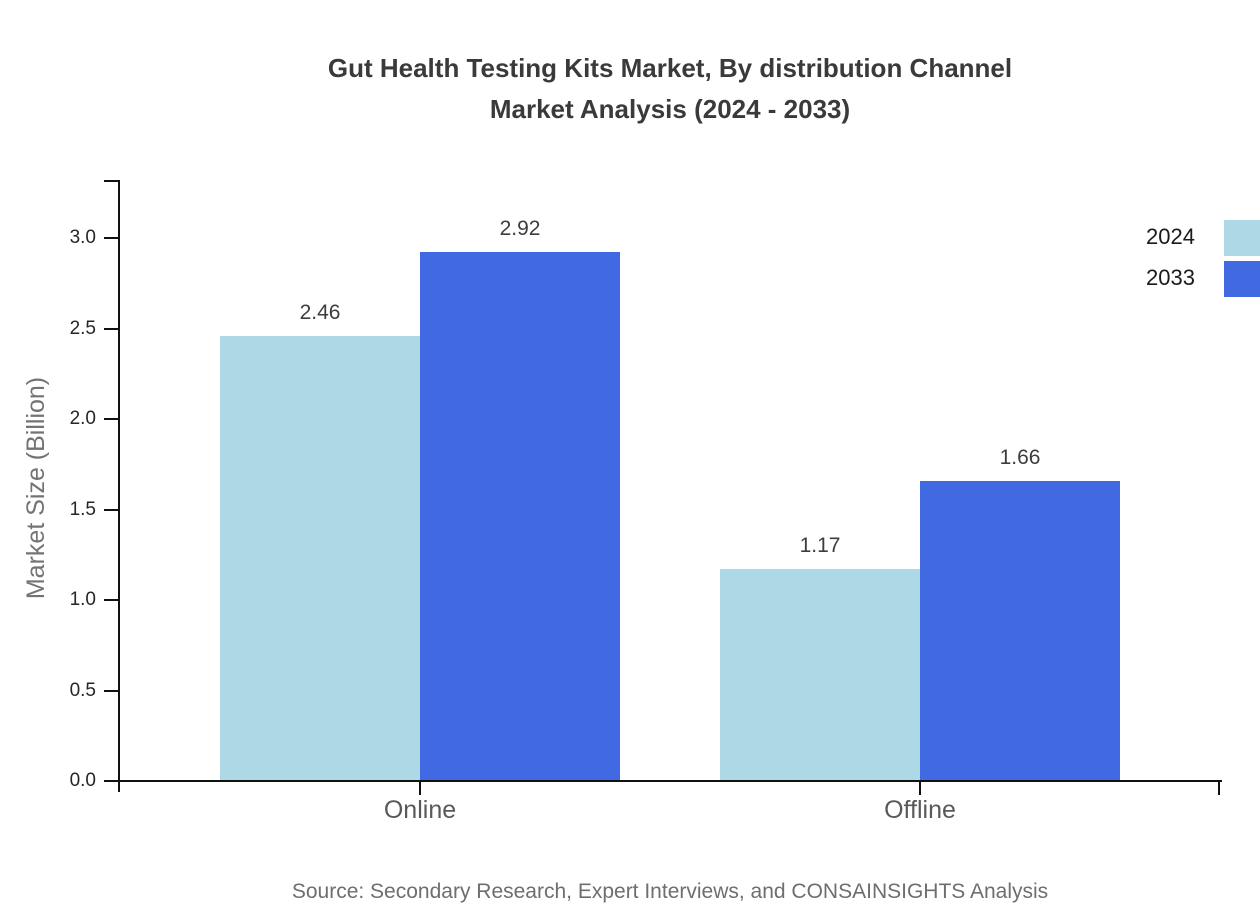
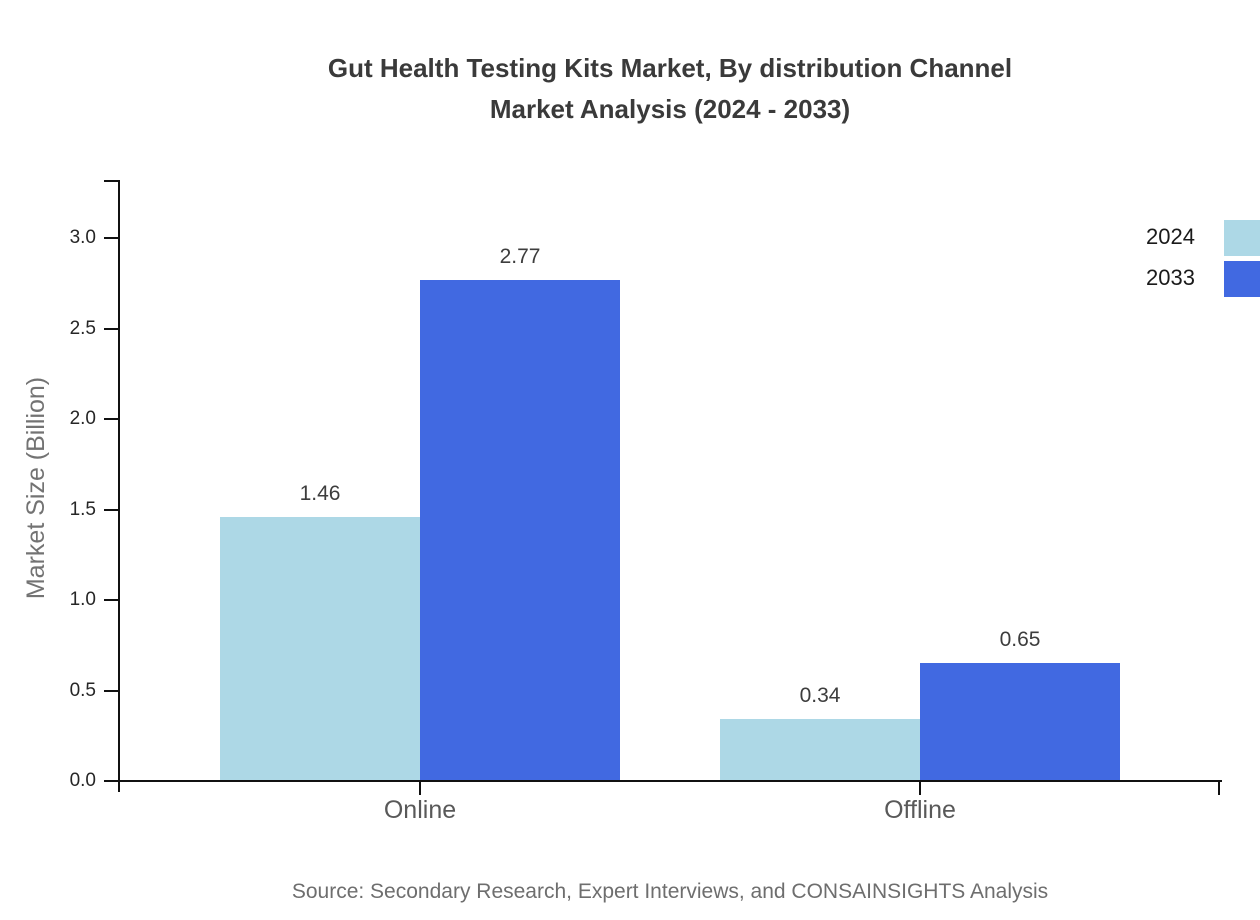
2024/Online: 2.46 -> 1.46
2033/Online: 2.92 -> 2.77
2024/Offline: 1.17 -> 0.34
2033/Offline: 1.66 -> 0.65
